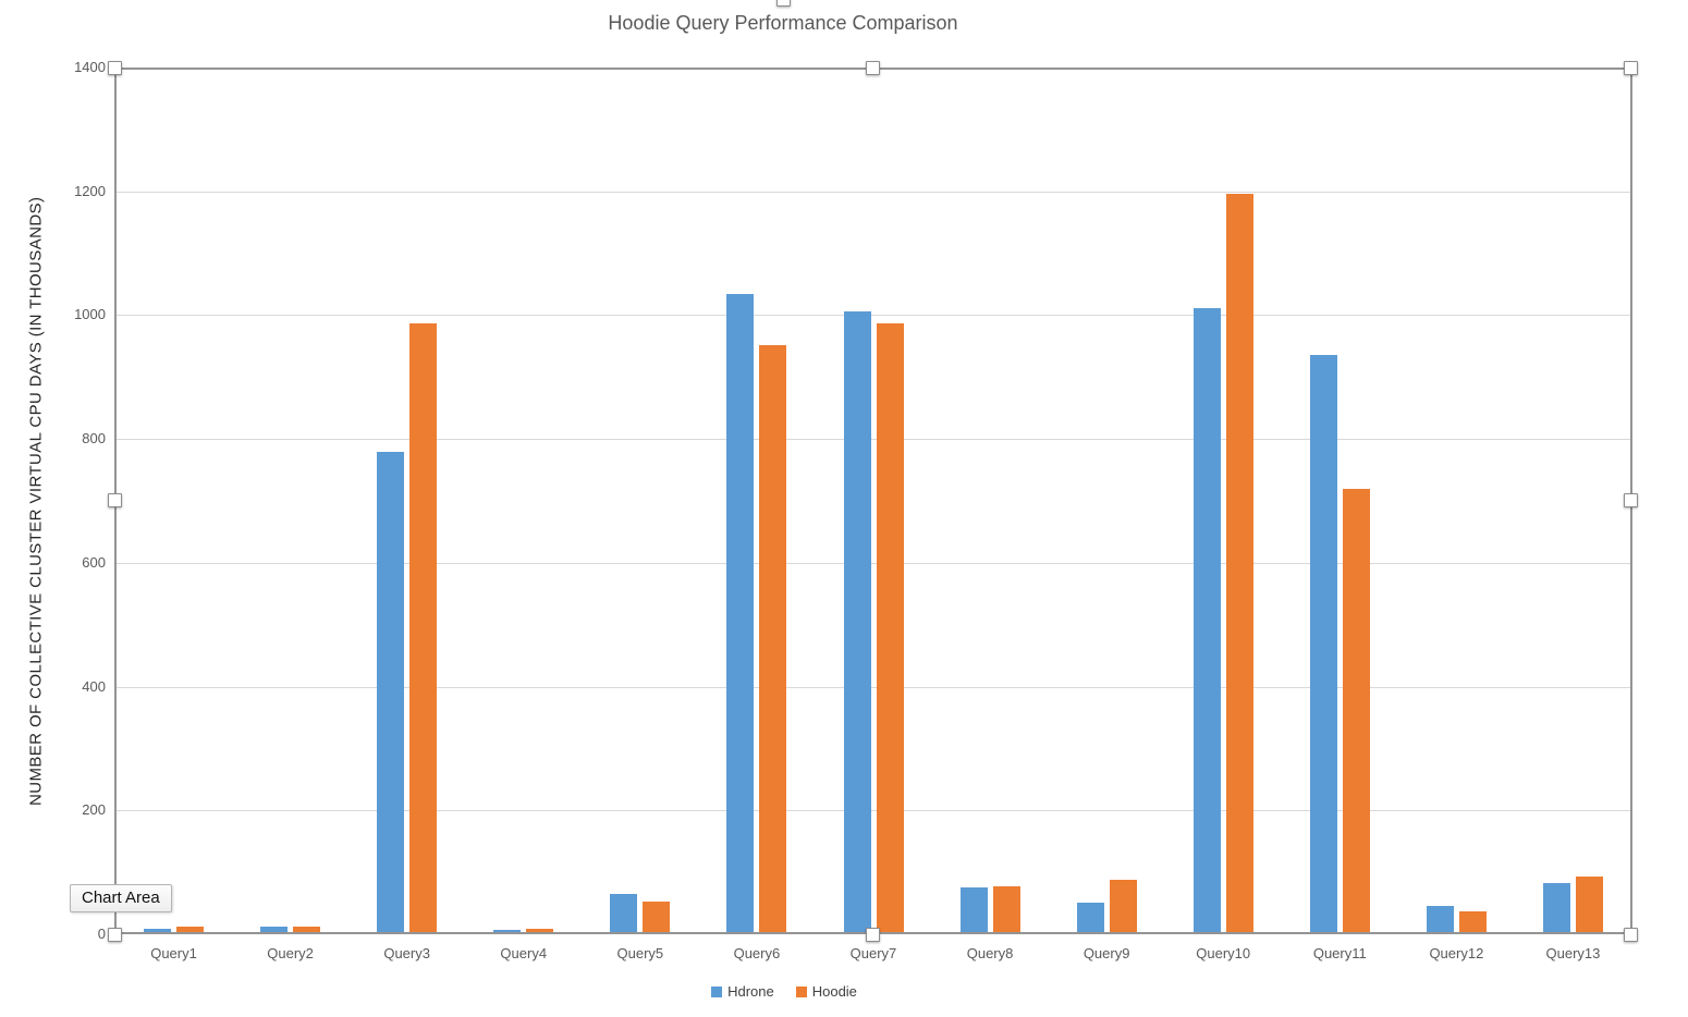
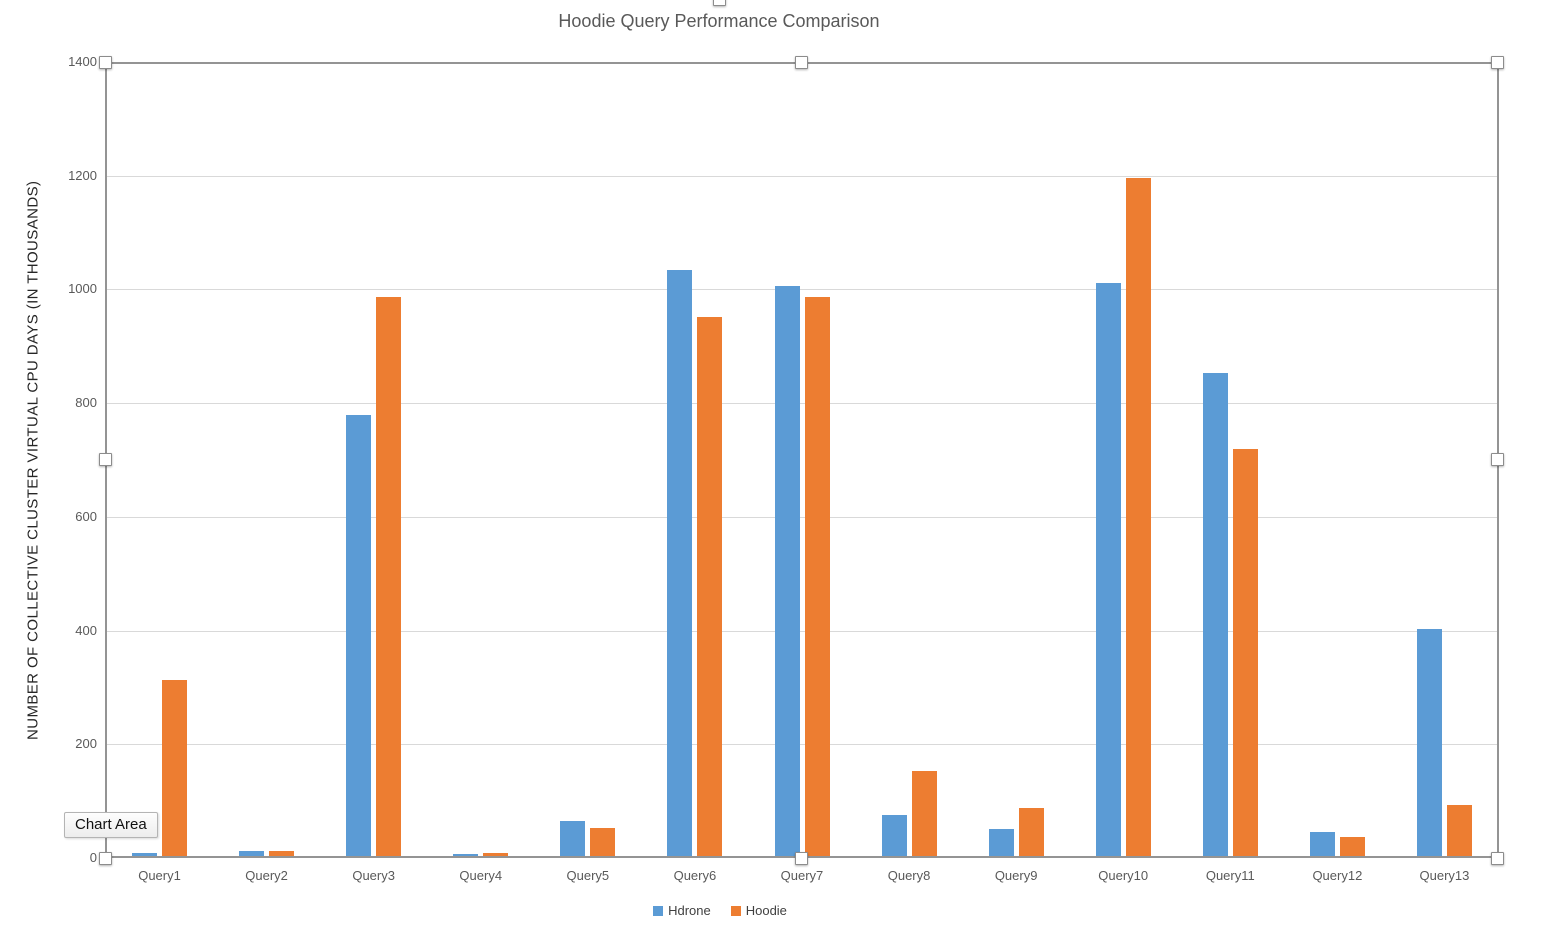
Hoodie/Query1: 10 -> 310
Hoodie/Query8: 70 -> 150
Hdrone/Query11: 930 -> 850
Hdrone/Query13: 80 -> 400
